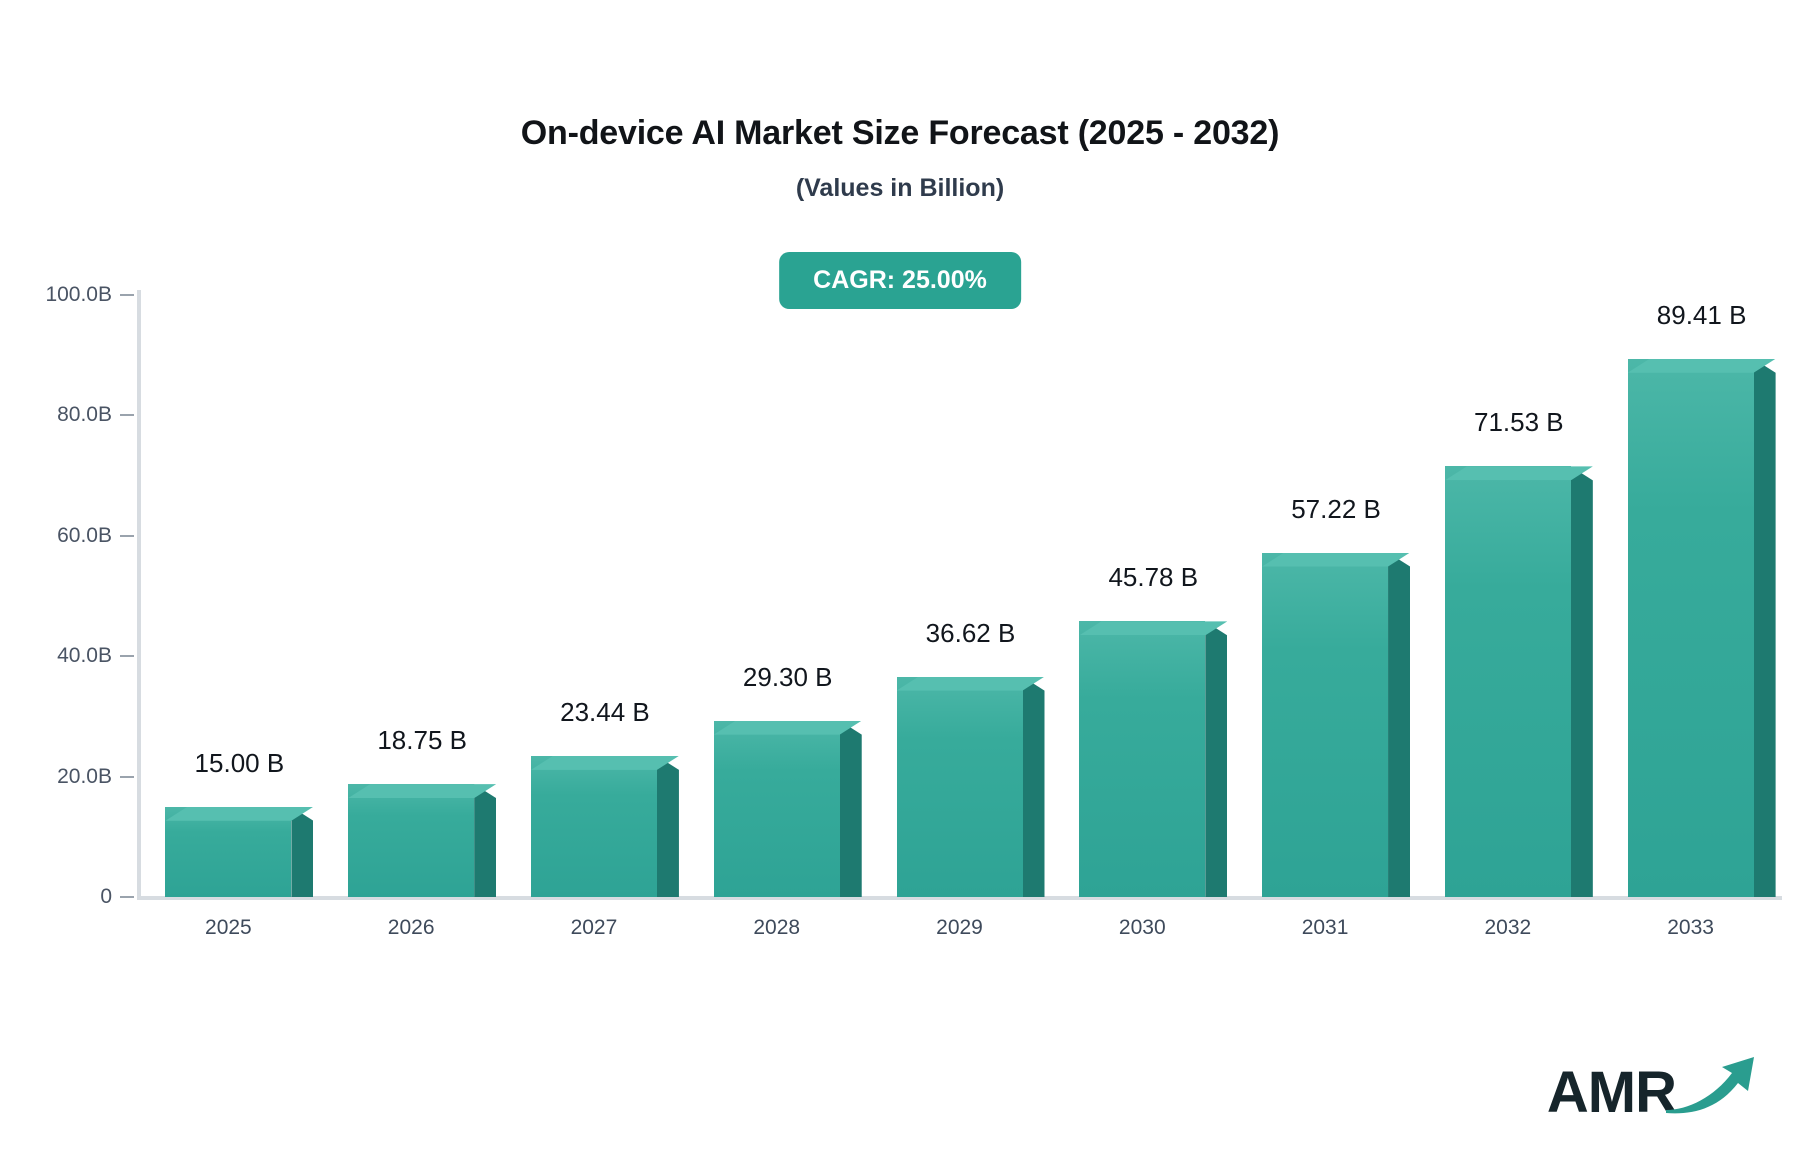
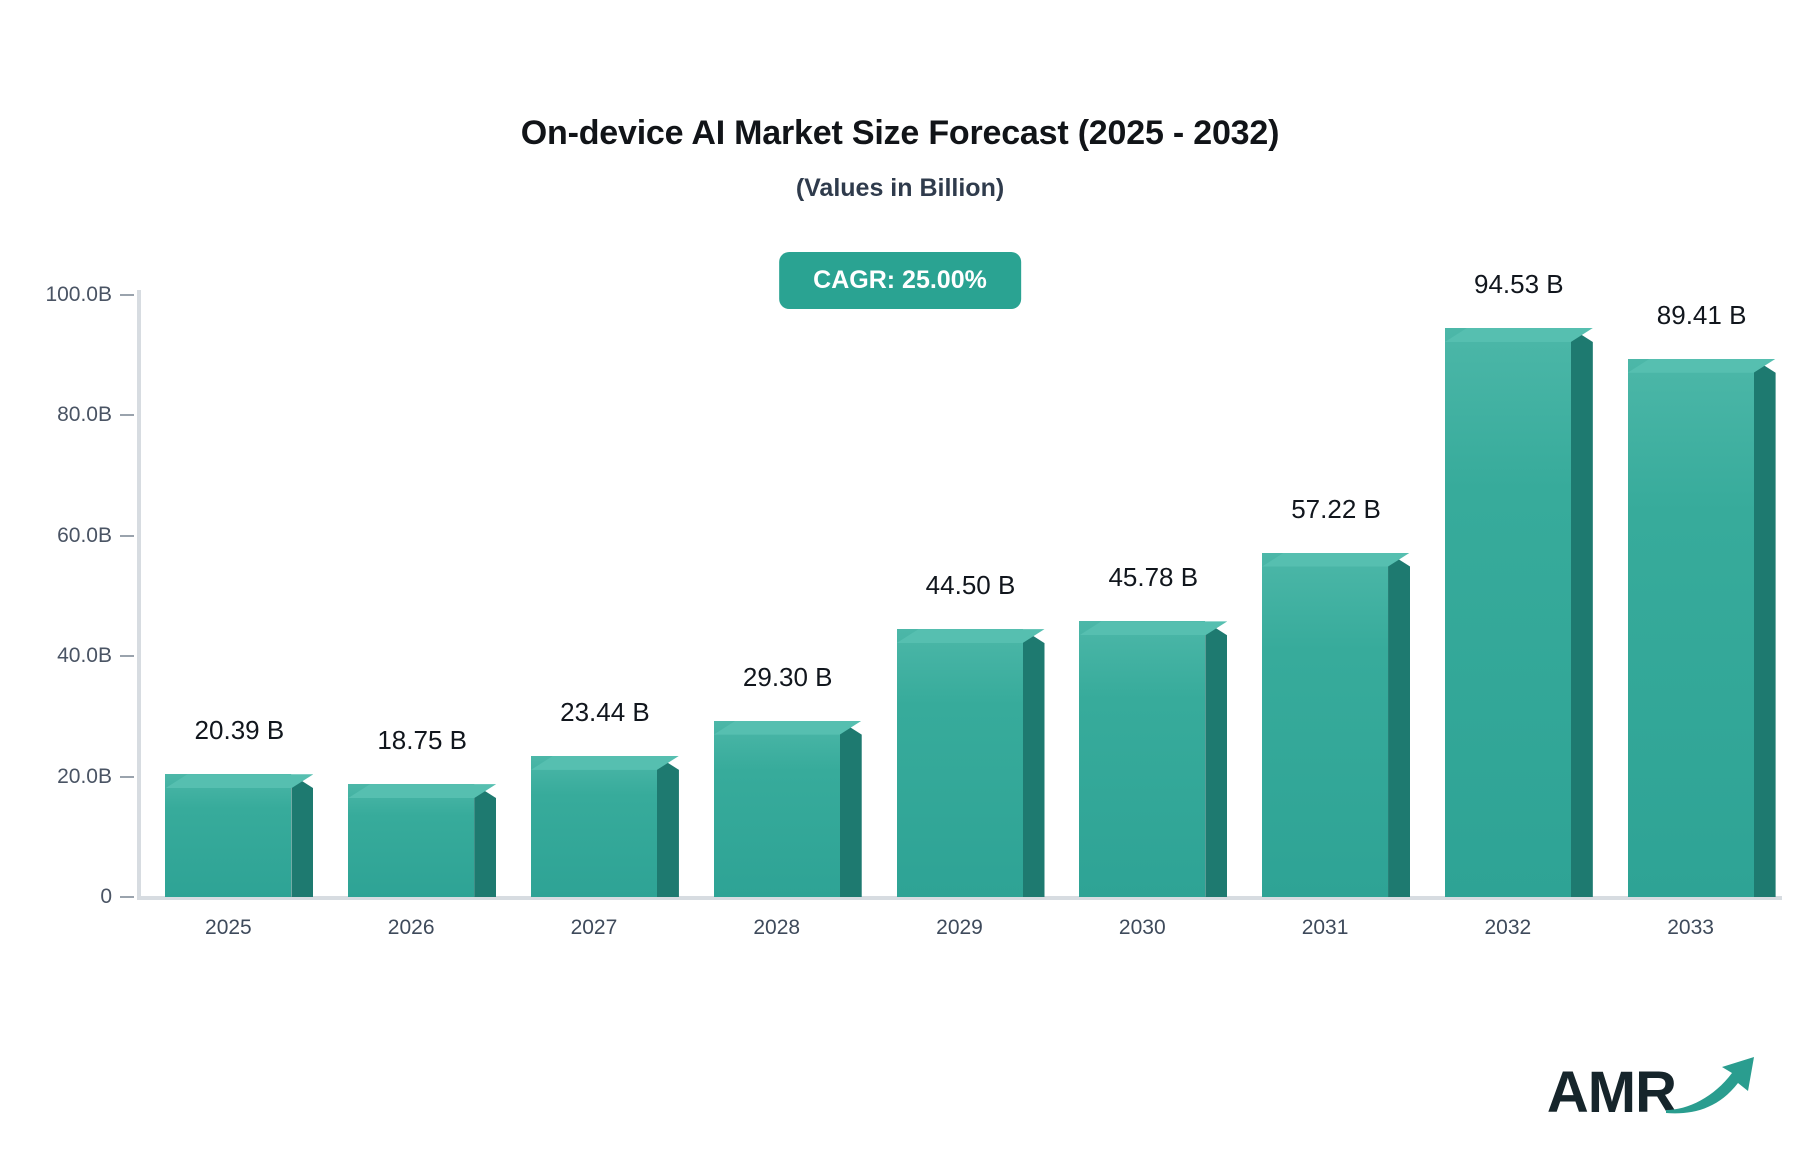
2025: 15.00 -> 20.39
2029: 36.62 -> 44.50
2032: 71.53 -> 94.53
